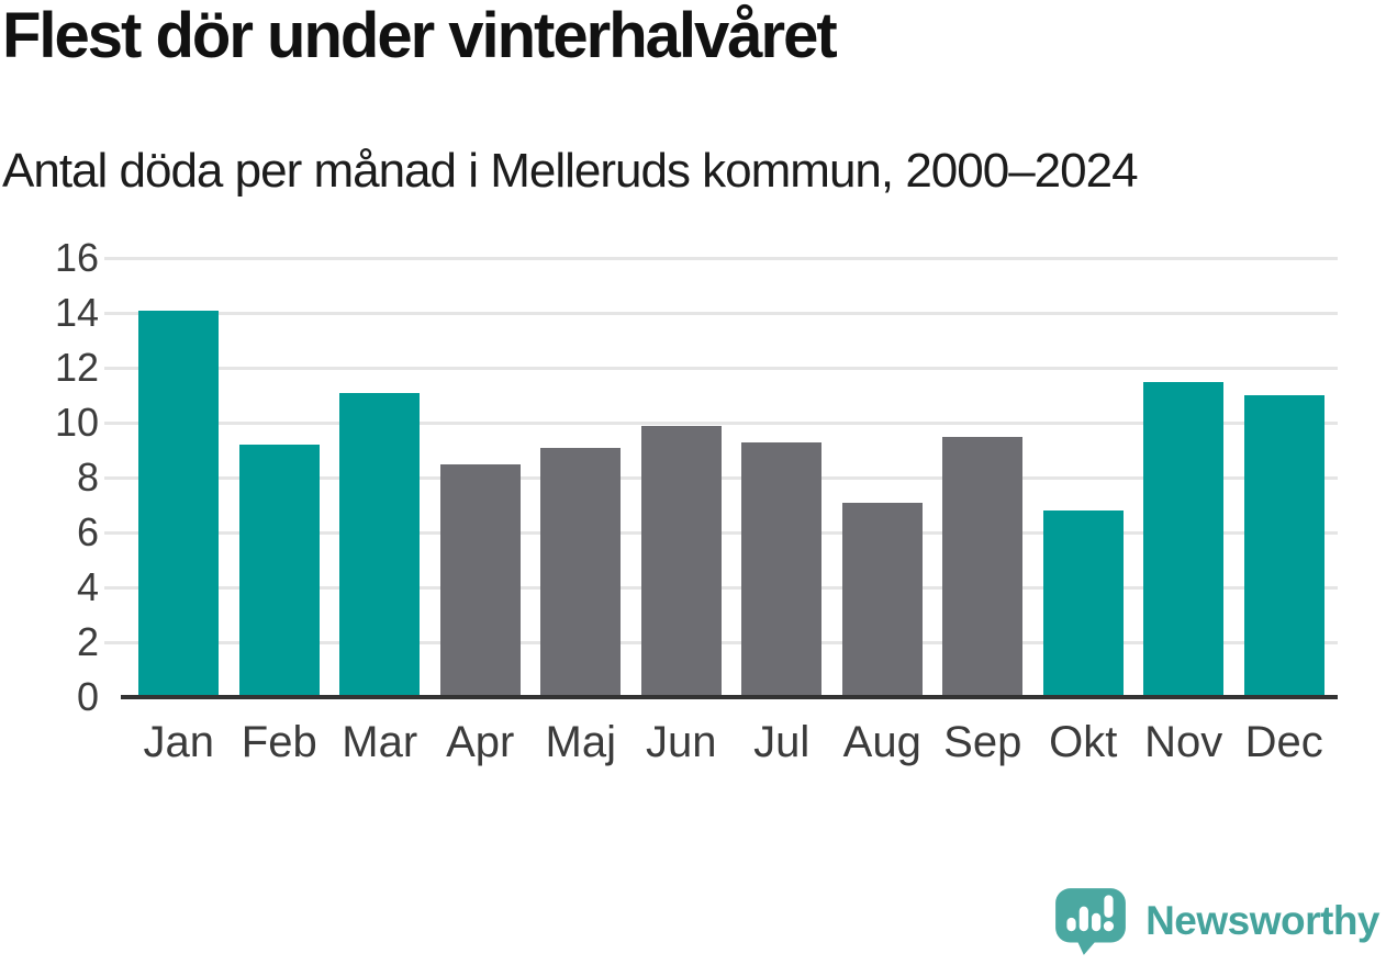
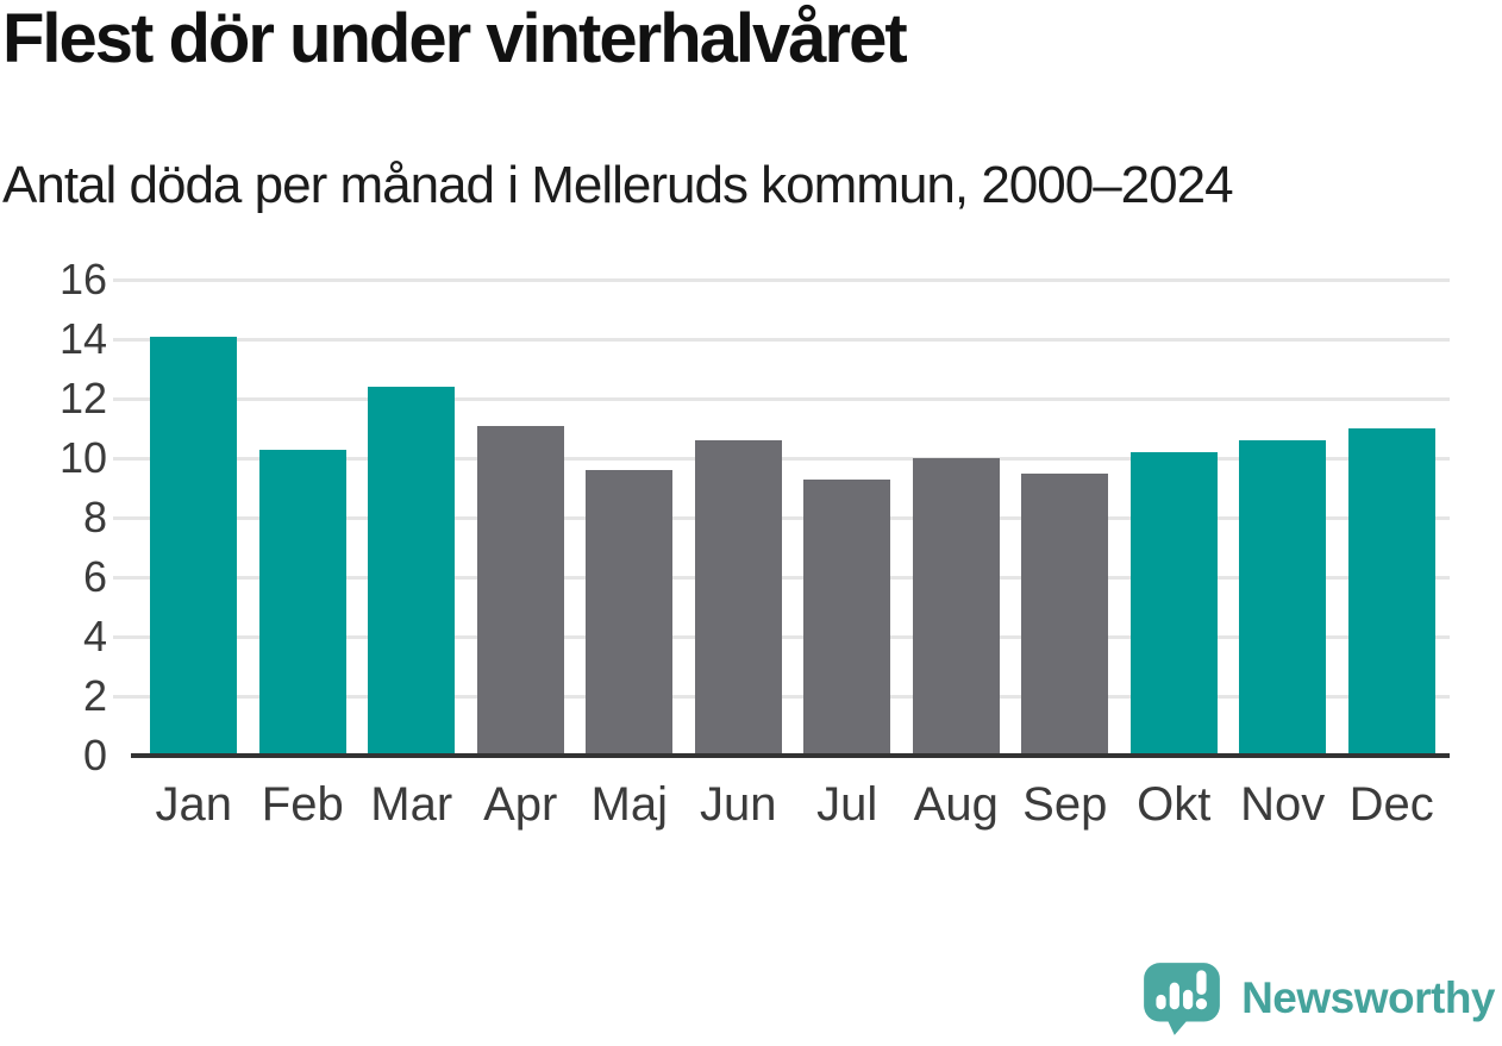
Feb: 9.2 -> 10.3
Mar: 11.1 -> 12.4
Apr: 8.5 -> 11.1
Maj: 9.1 -> 9.6
Jun: 9.9 -> 10.6
Aug: 7.1 -> 10.0
Okt: 6.8 -> 10.2
Nov: 11.5 -> 10.6
